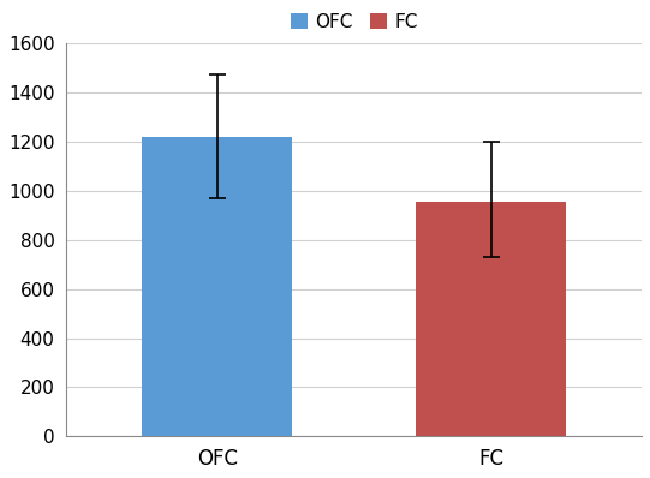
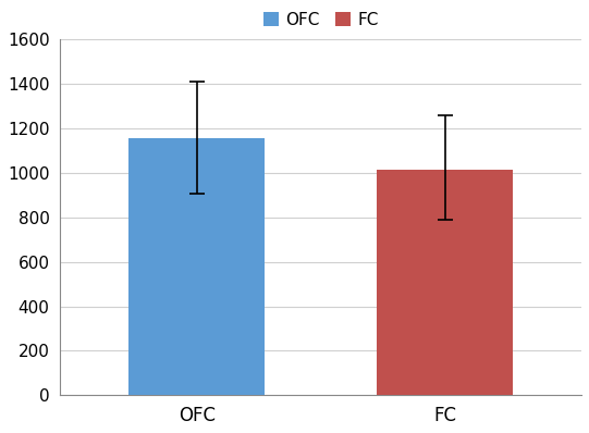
OFC: 1220 -> 1155
FC: 955 -> 1015
